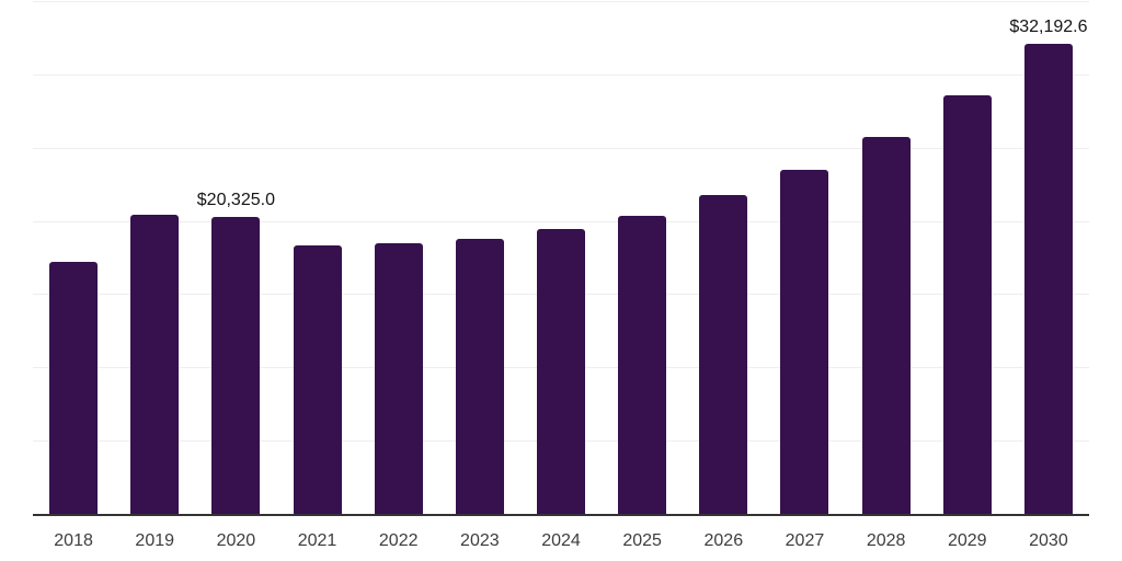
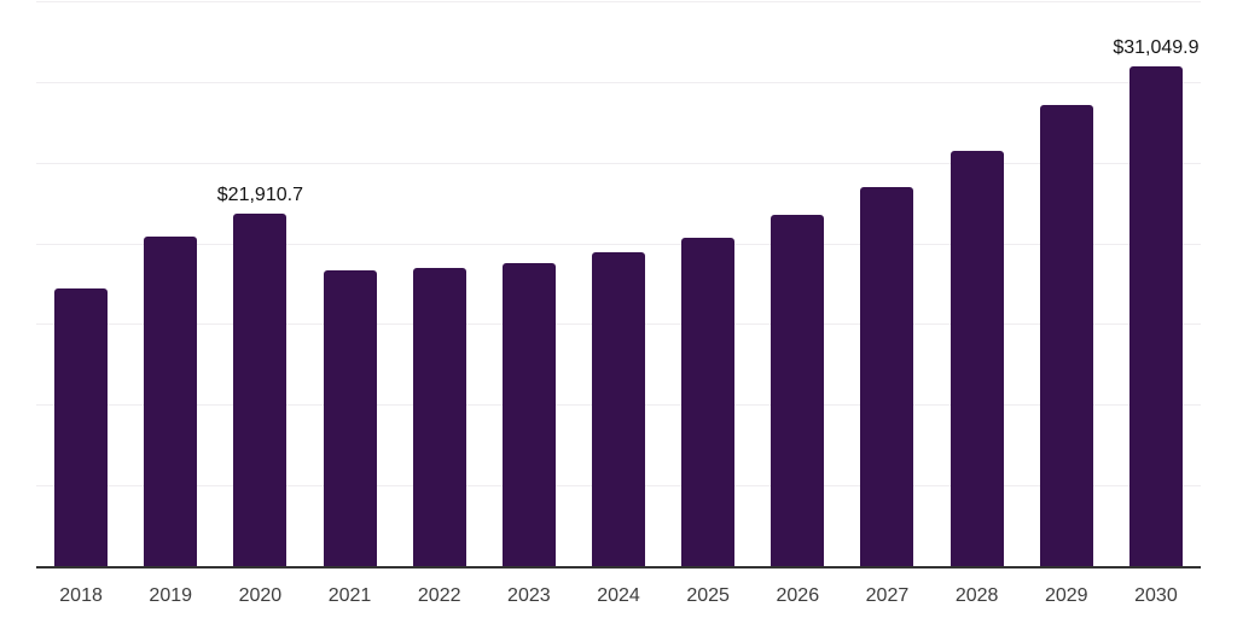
2020: $20,325.0 -> $21,910.7
2030: $32,192.6 -> $31,049.9
